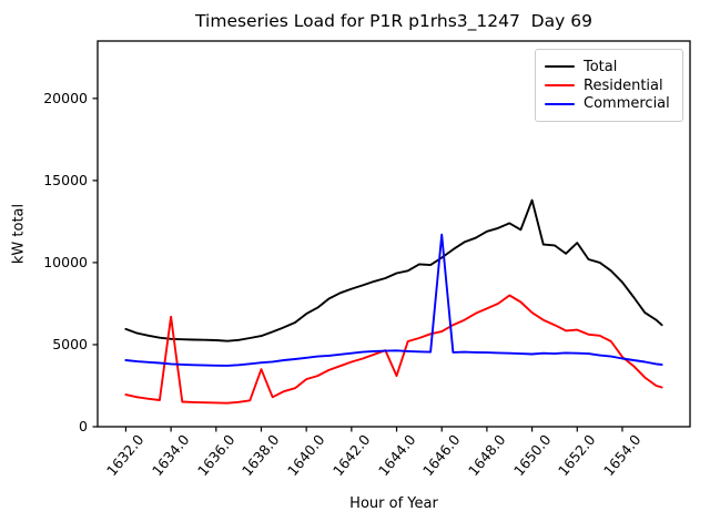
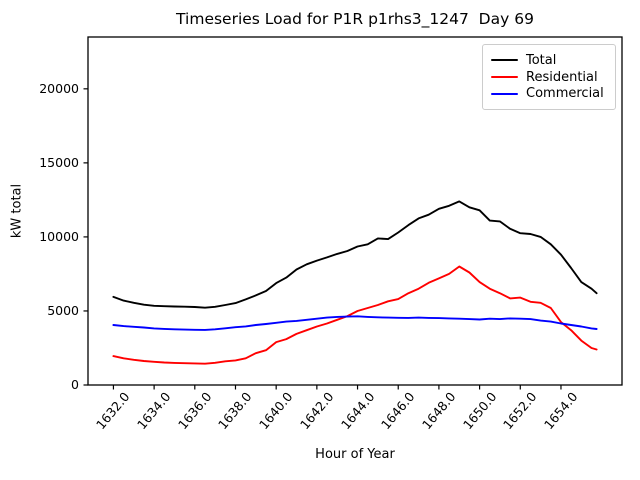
Residential/1634.0: 6700 -> 1600
Residential/1638.0: 3500 -> 1700
Residential/1644.0: 3100 -> 5000
Commercial/1646.0: 11700 -> 4500
Total/1650.0: 13800 -> 11800
Total/1652.0: 11200 -> 10200
